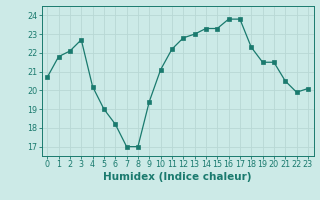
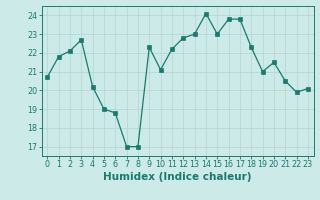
6: 18.2 -> 18.8
9: 19.4 -> 22.3
14: 23.3 -> 24.1
15: 23.3 -> 23.0
19: 21.5 -> 21.0
